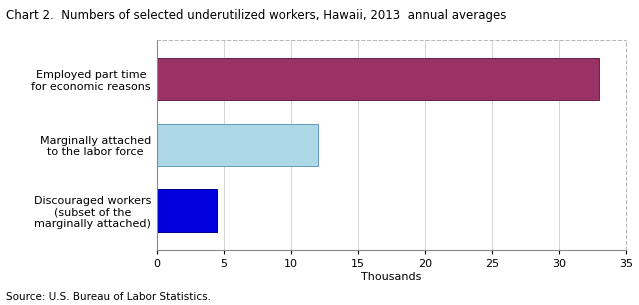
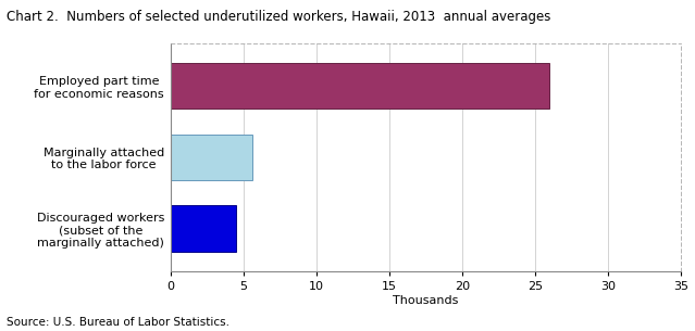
Employed part time for economic reasons: 33.0 -> 26.0
Marginally attached to the labor force: 12.0 -> 5.6
